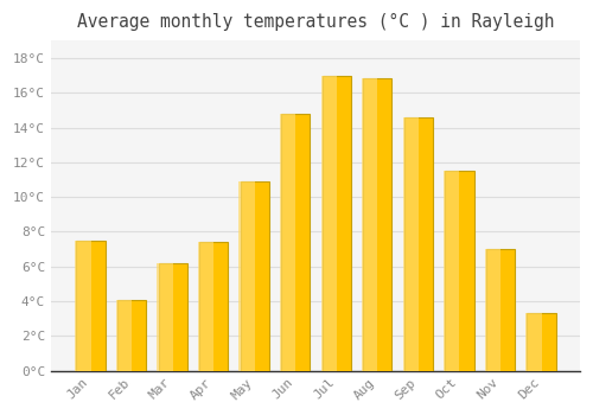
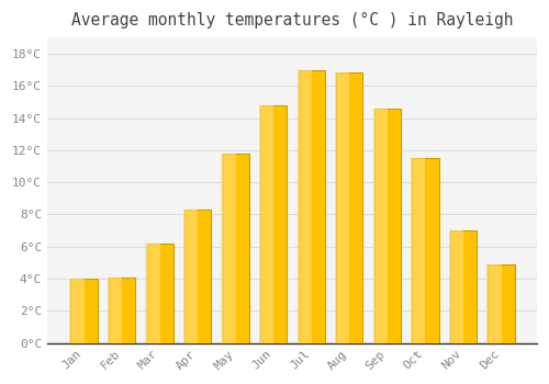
Jan: 7.5°C -> 4.0°C
Apr: 7.4°C -> 8.3°C
May: 10.9°C -> 11.8°C
Dec: 3.3°C -> 4.9°C
